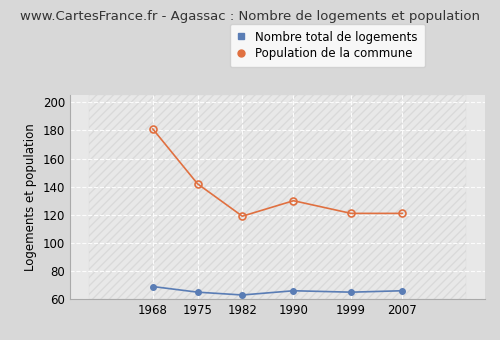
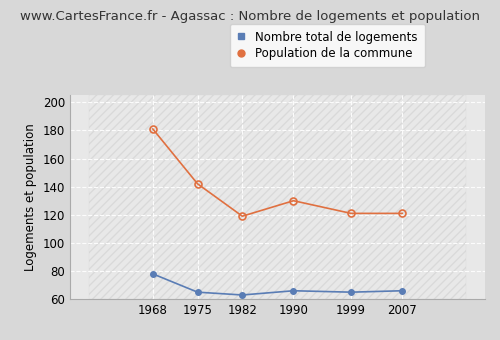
Nombre total de logements/1968: 69 -> 78
